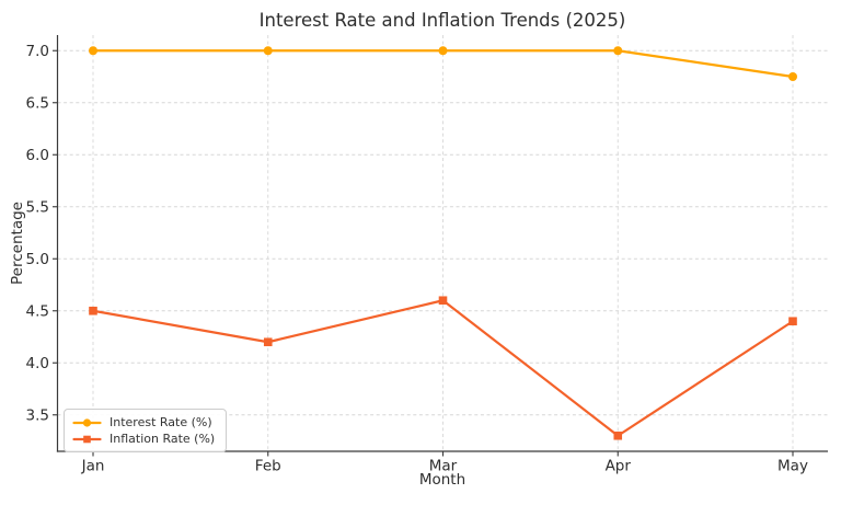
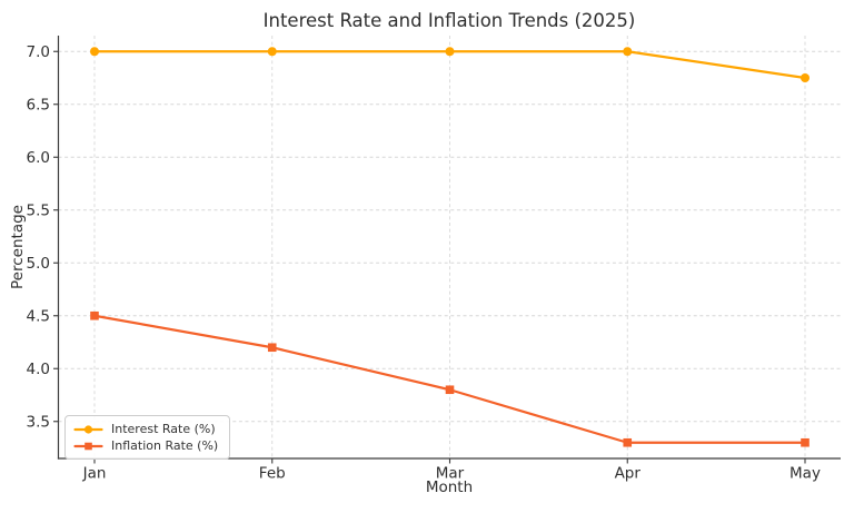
Inflation Rate (%)/Mar: 4.6 -> 3.8
Inflation Rate (%)/May: 4.4 -> 3.3
